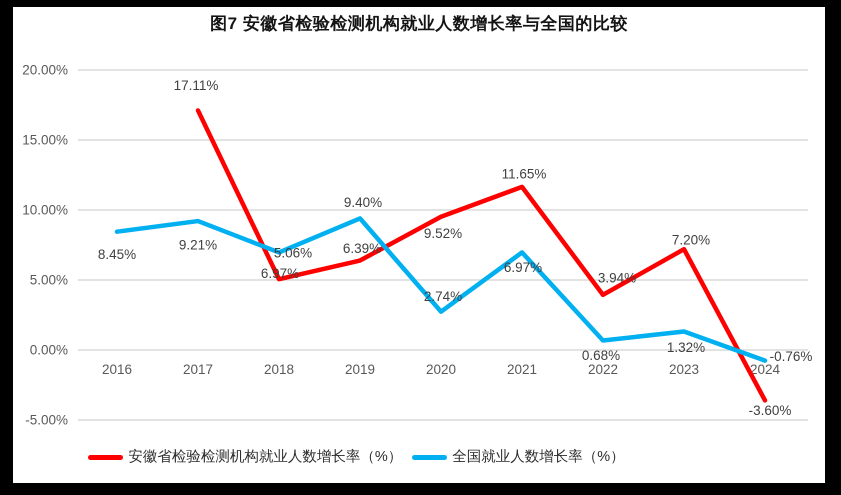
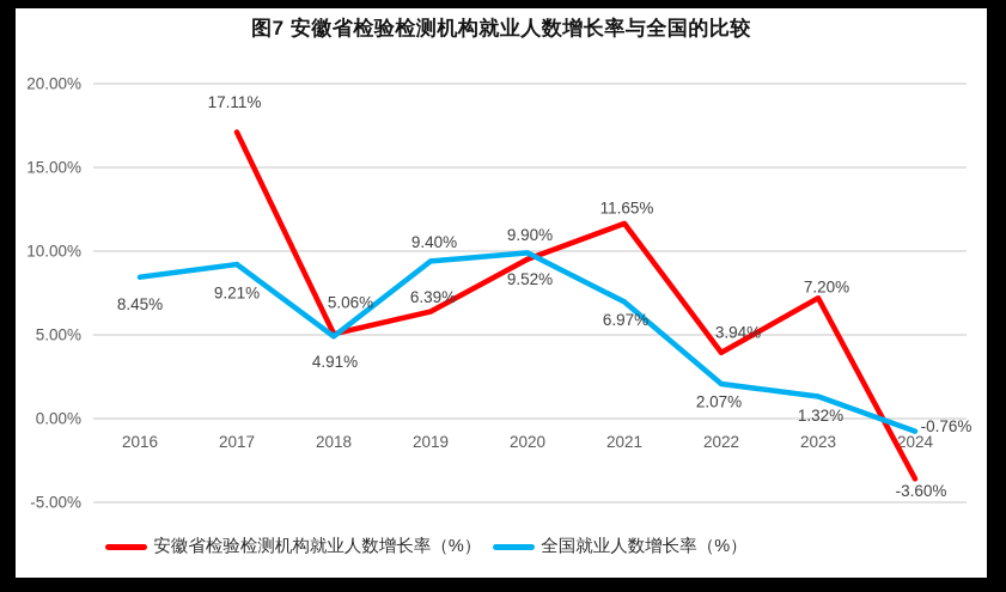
全国就业人数增长率（%）/2018: 6.97% -> 4.91%
全国就业人数增长率（%）/2020: 2.74% -> 9.90%
全国就业人数增长率（%）/2022: 0.68% -> 2.07%
